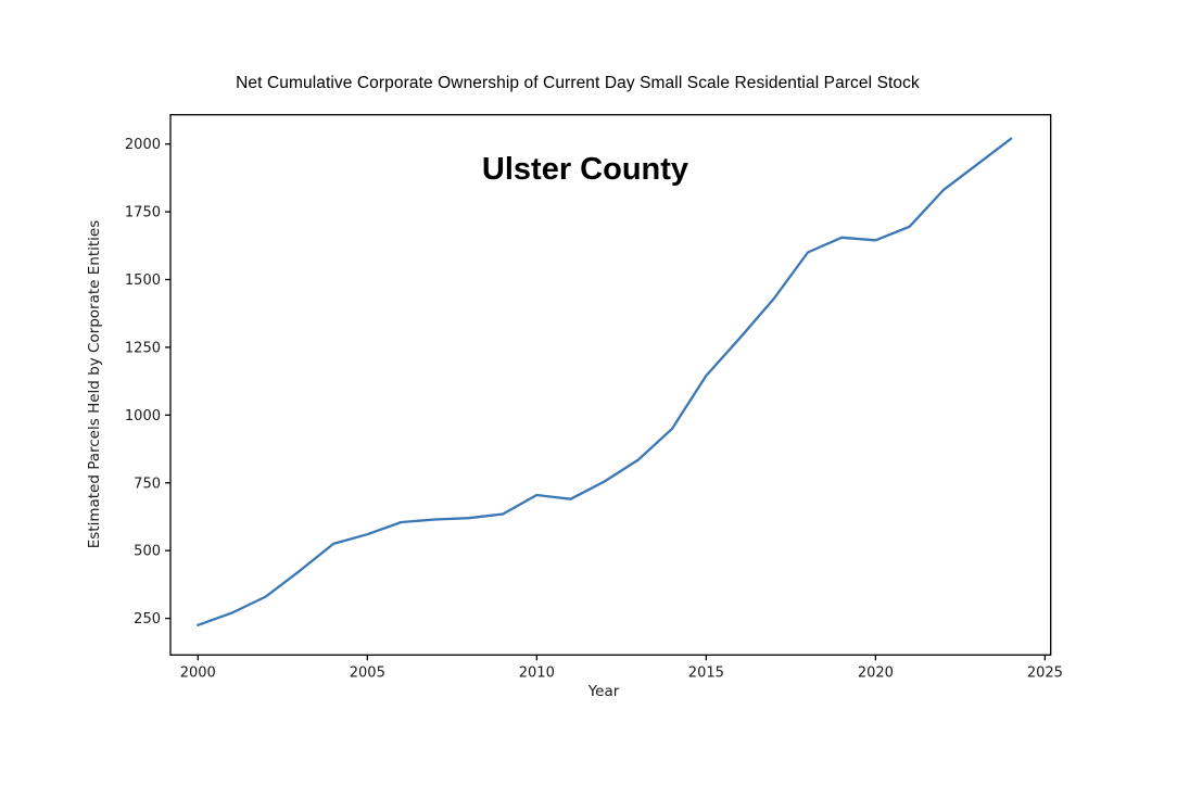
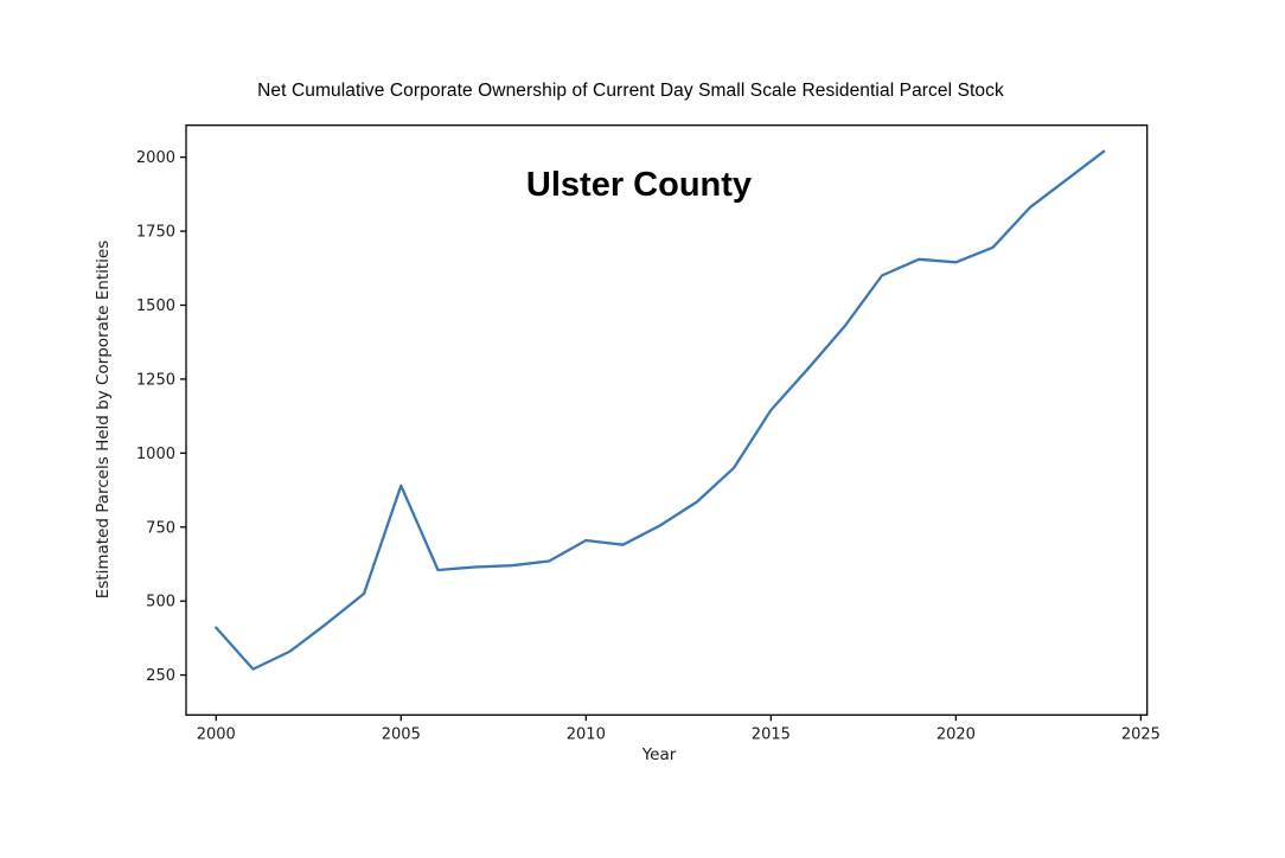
2000: 220 -> 410
2005: 560 -> 890
